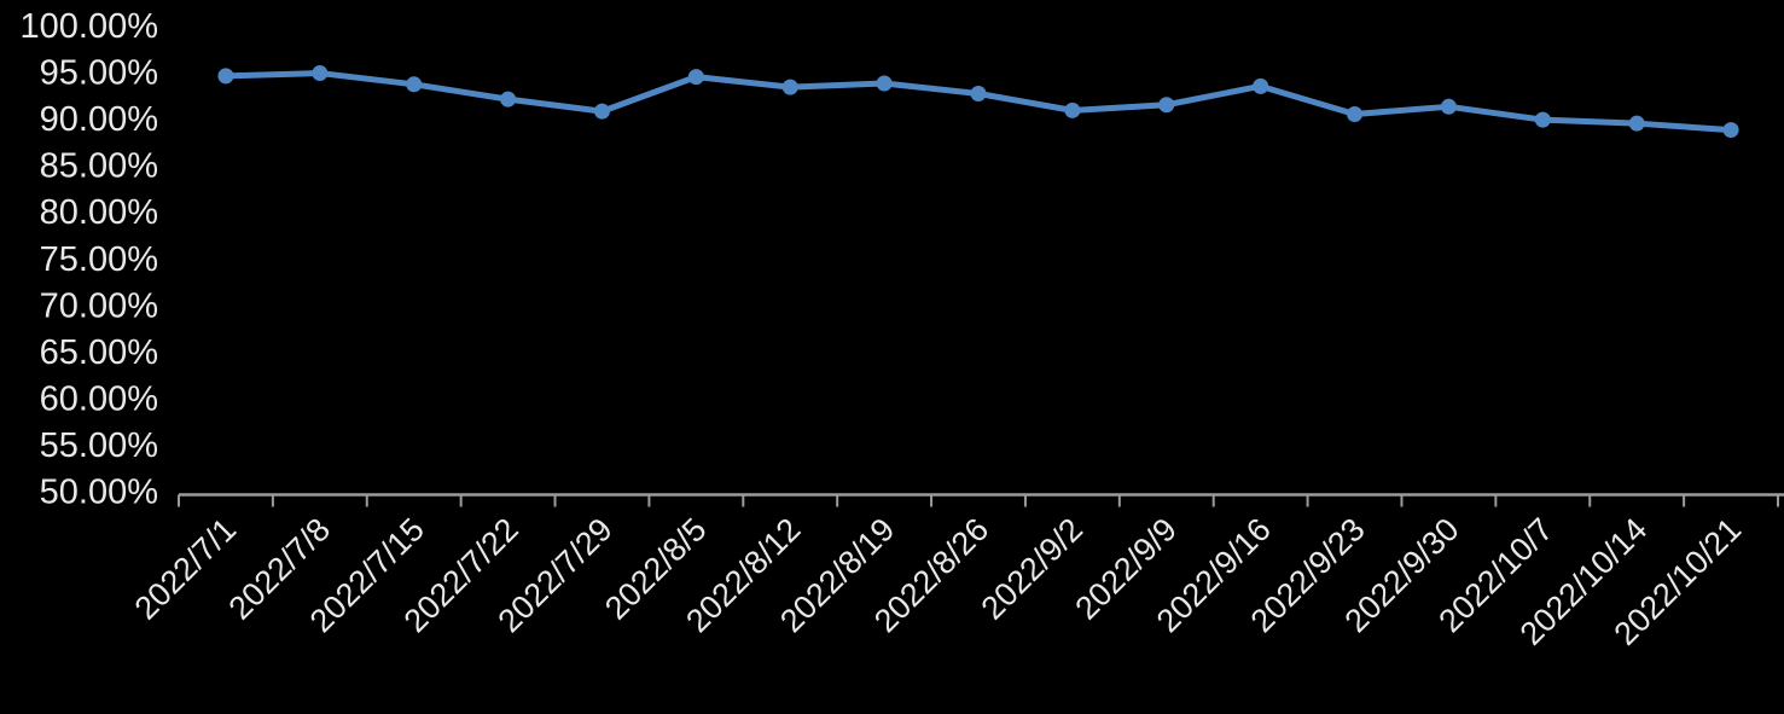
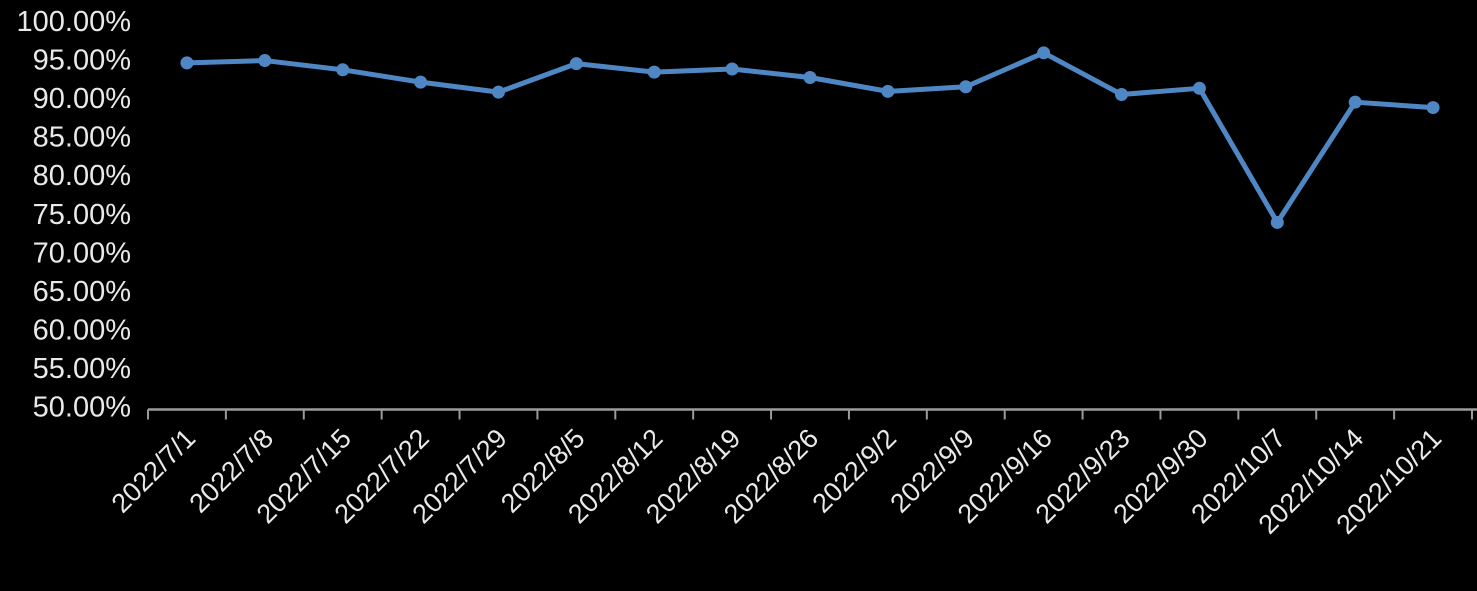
2022/9/16: 94% -> 96%
2022/10/7: 90% -> 74%
